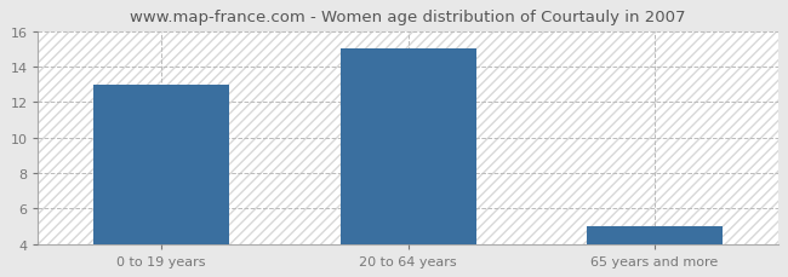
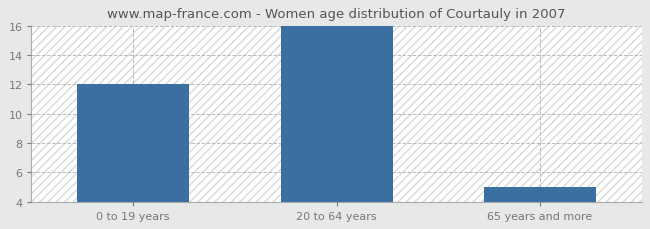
0 to 19 years: 13 -> 12
20 to 64 years: 15 -> 16
